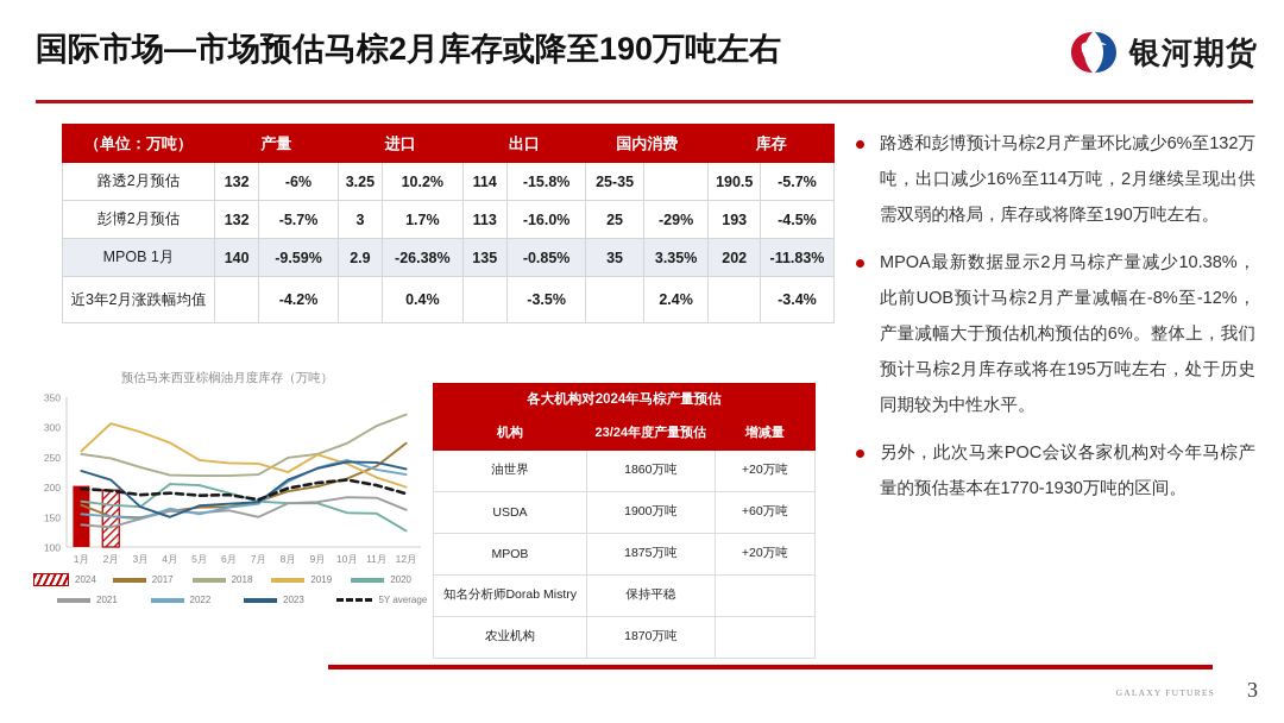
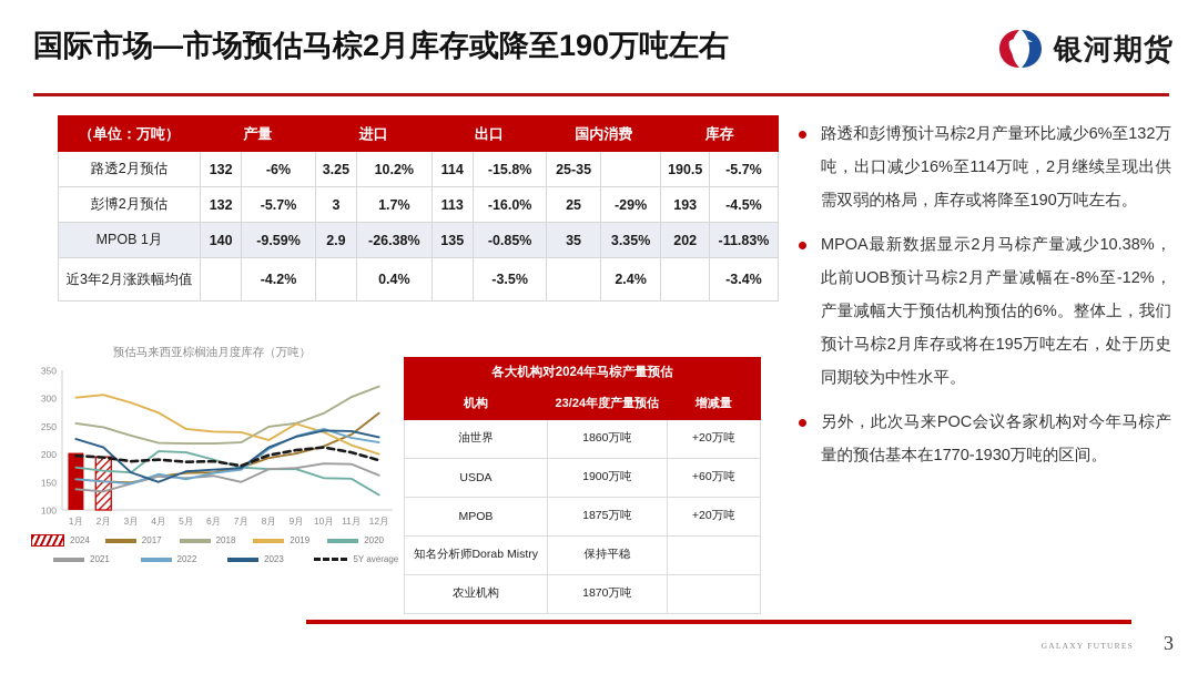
2017/1月: 170 -> 160
2019/1月: 260 -> 300
